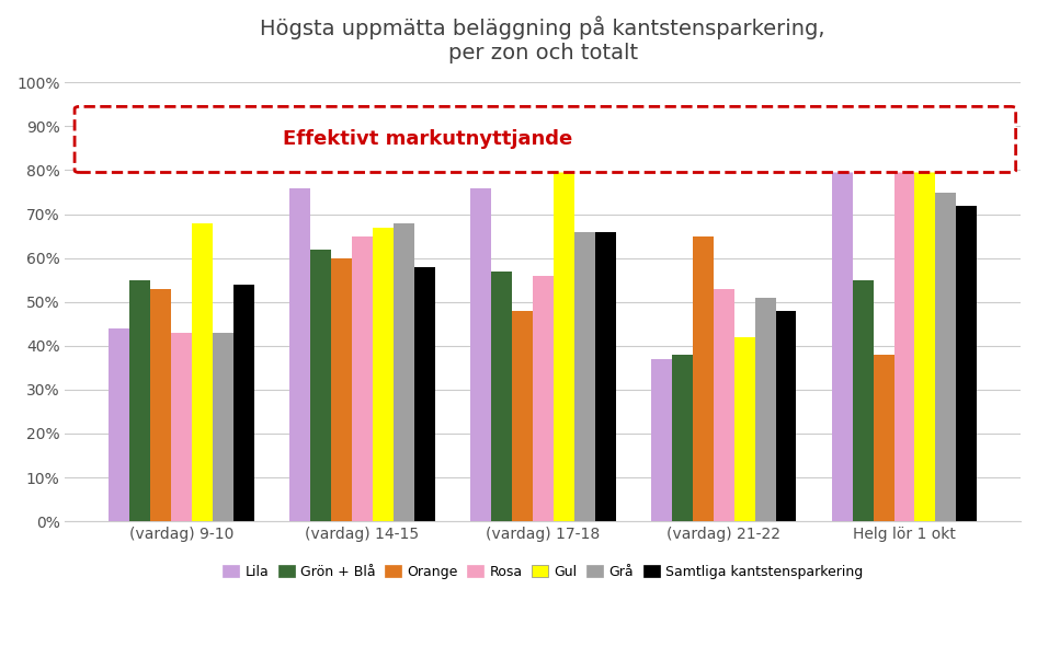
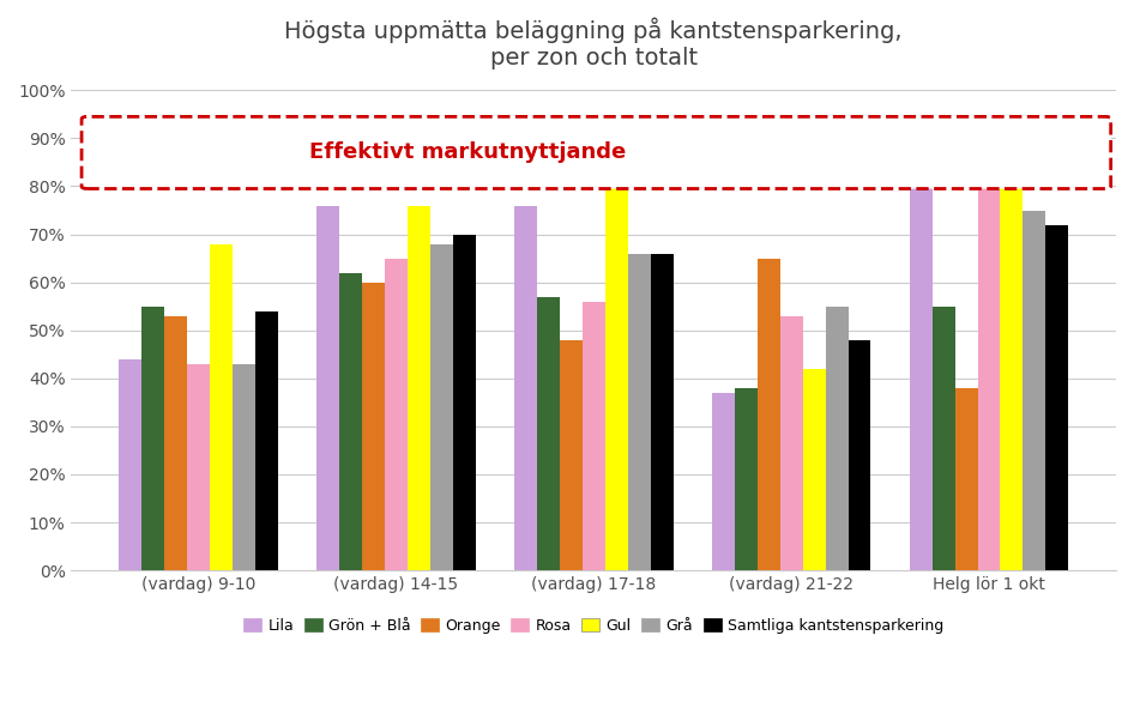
Gul/(vardag) 14-15: 67% -> 76%
Samtliga kantstensparkering/(vardag) 14-15: 58% -> 70%
Grå/(vardag) 21-22: 51% -> 55%
